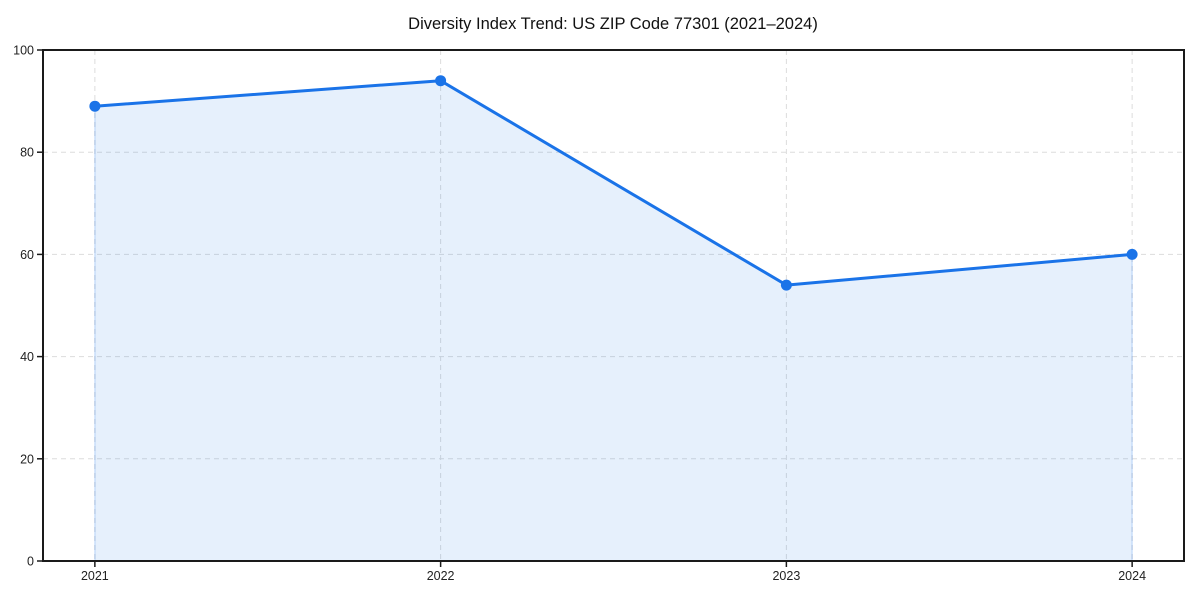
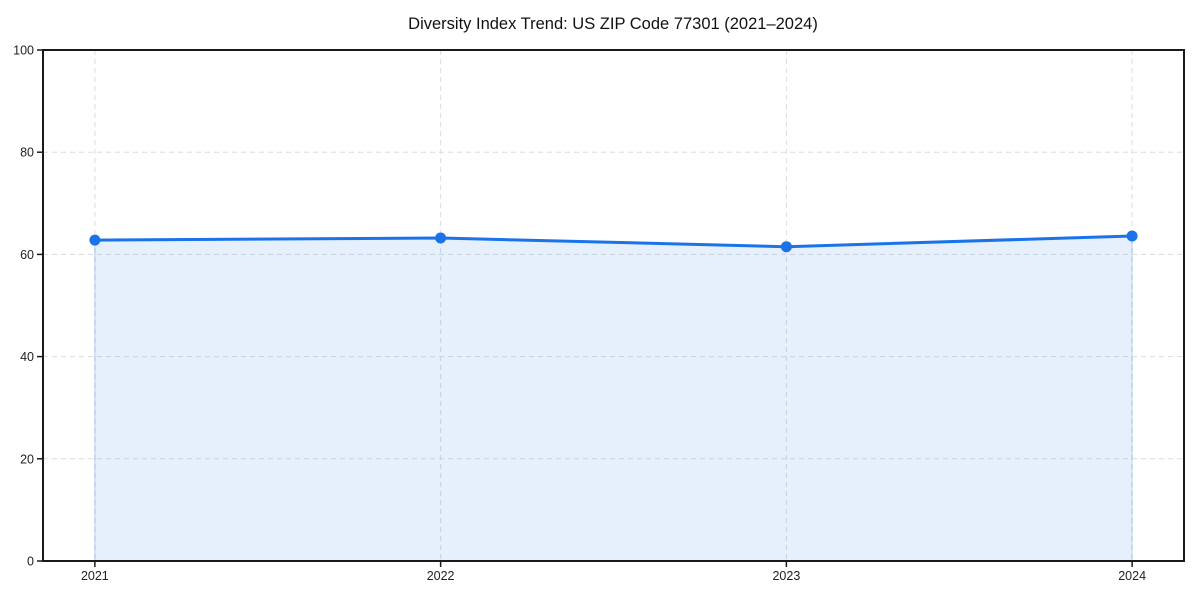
2021: 89 -> 63
2022: 94 -> 63
2023: 54 -> 62
2024: 60 -> 64
